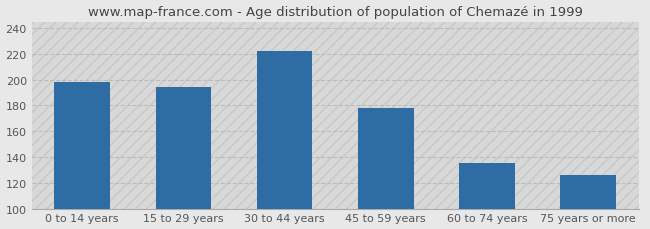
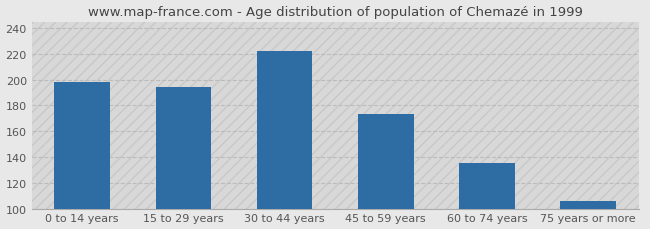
45 to 59 years: 178 -> 173
75 years or more: 126 -> 106
